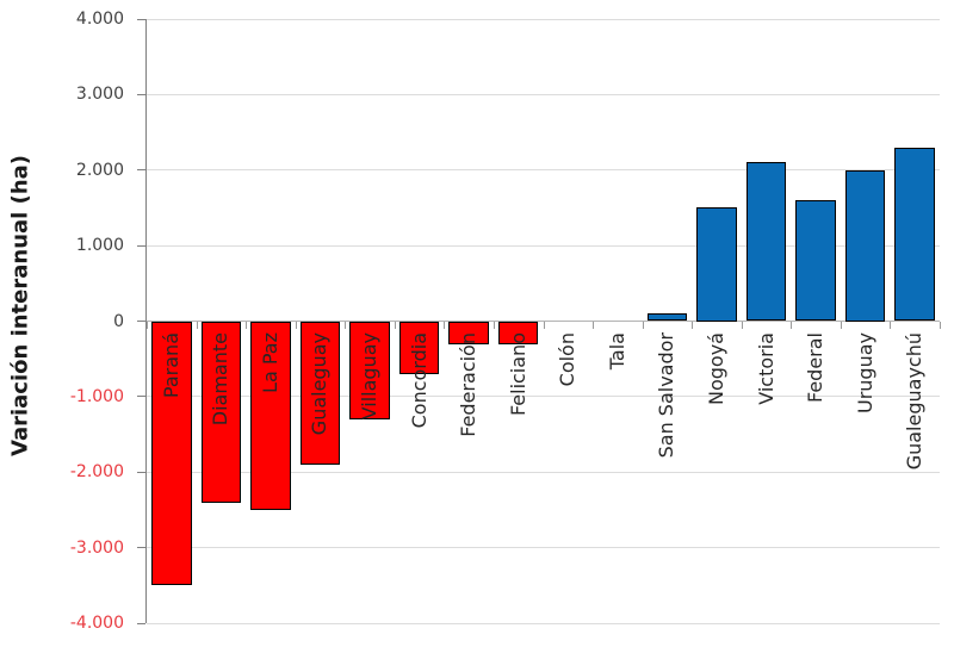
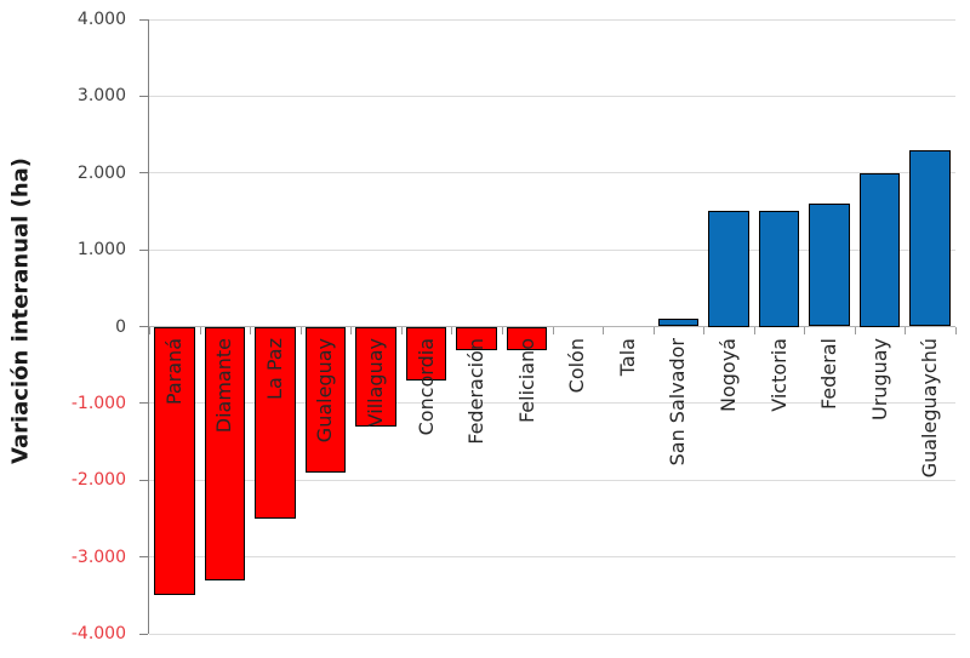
Diamante: -2400 -> -3300
Victoria: 2100 -> 1500
